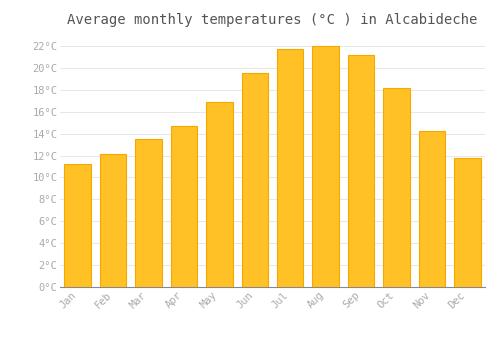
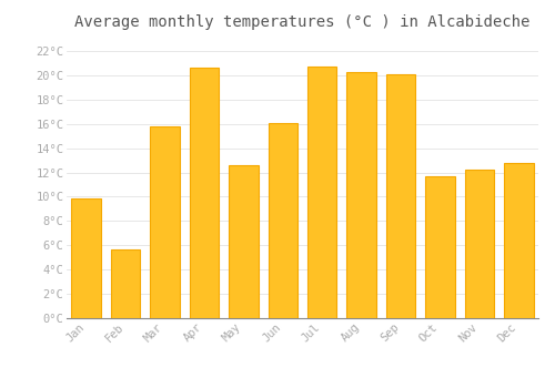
Jan: 11.2°C -> 9.9°C
Feb: 12.1°C -> 5.7°C
Mar: 13.5°C -> 15.8°C
Apr: 14.7°C -> 20.6°C
May: 16.9°C -> 12.6°C
Jun: 19.5°C -> 16.1°C
Jul: 21.7°C -> 20.7°C
Aug: 22.0°C -> 20.3°C
Sep: 21.2°C -> 20.1°C
Oct: 18.2°C -> 11.7°C
Nov: 14.2°C -> 12.2°C
Dec: 11.8°C -> 12.8°C
